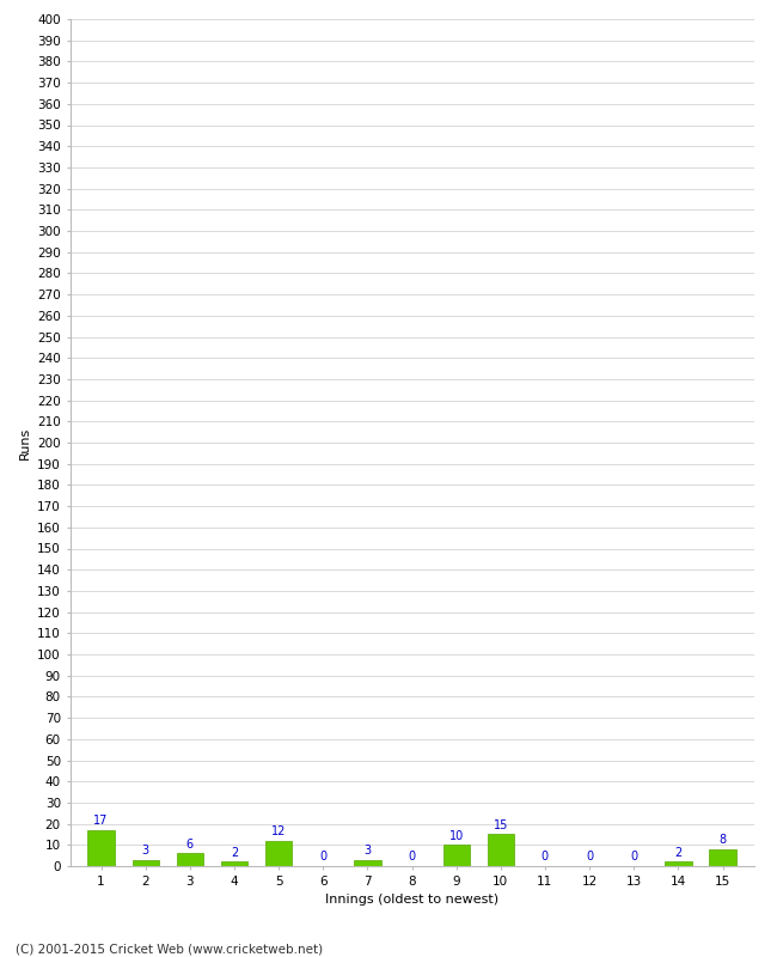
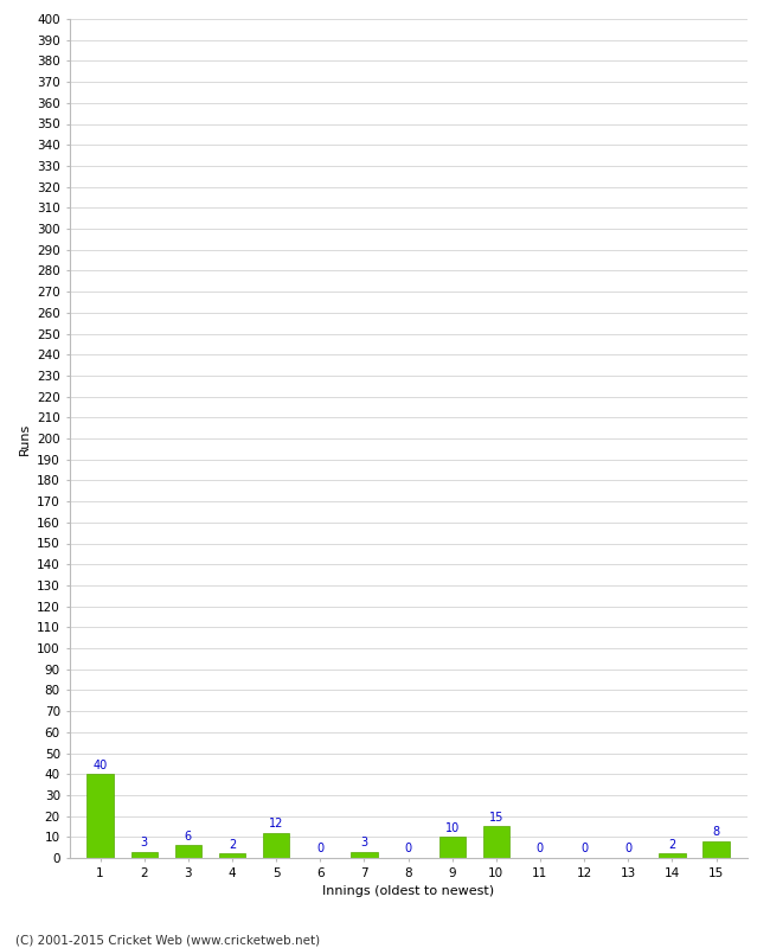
1: 17 -> 40
